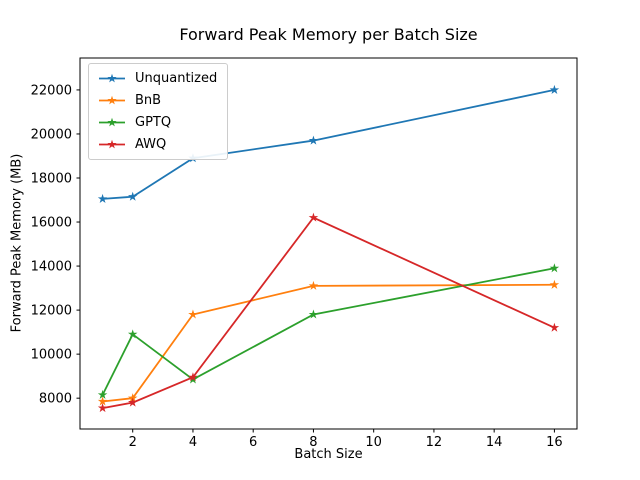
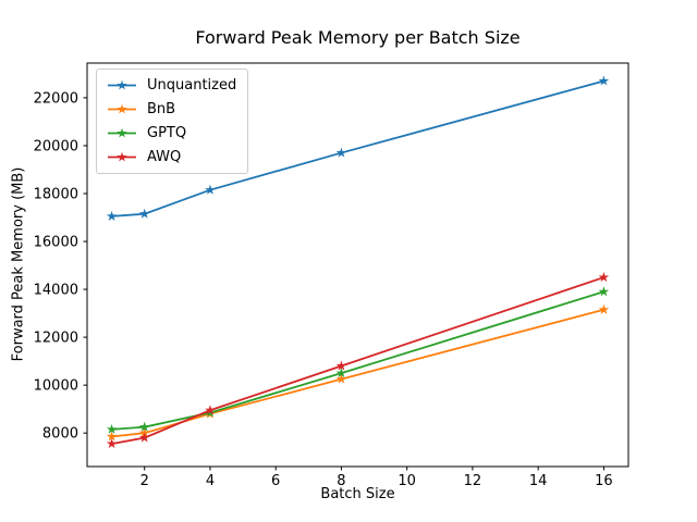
GPTQ/2: 10900 -> 8200
Unquantized/4: 18900 -> 18200
BnB/4: 11800 -> 8800
BnB/8: 13100 -> 10200
GPTQ/8: 11800 -> 10500
AWQ/8: 16200 -> 10800
Unquantized/16: 22000 -> 22700
AWQ/16: 11200 -> 14500
